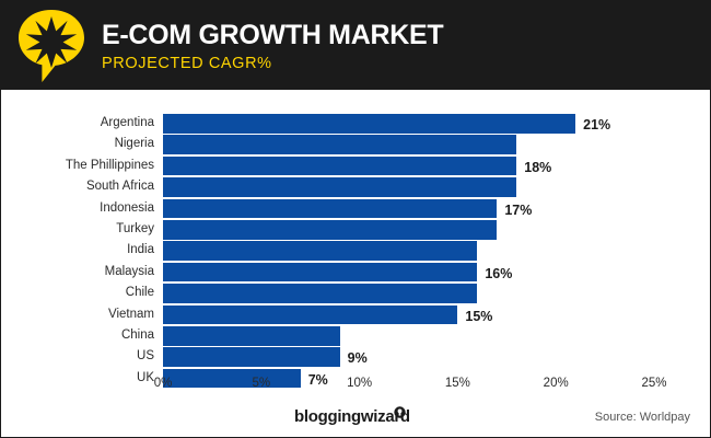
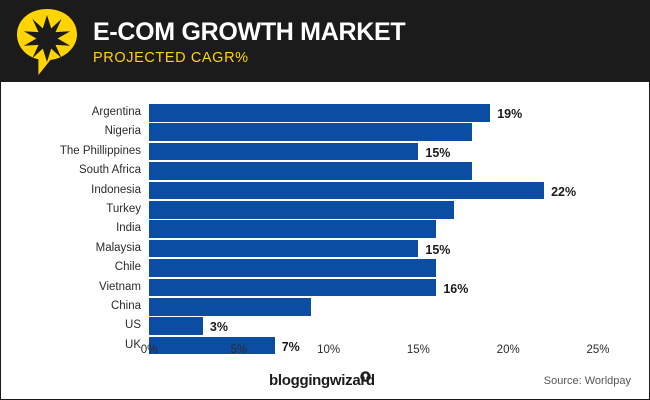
Argentina: 21% -> 19%
The Phillippines: 18% -> 15%
Indonesia: 17% -> 22%
Malaysia: 16% -> 15%
Vietnam: 15% -> 16%
US: 9% -> 3%
